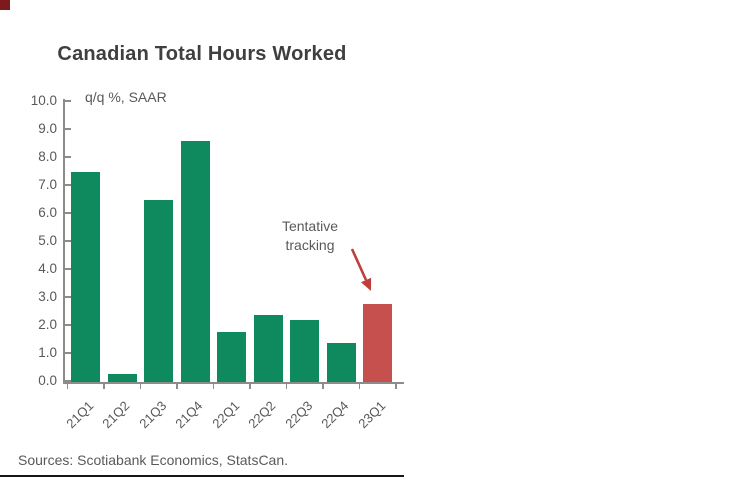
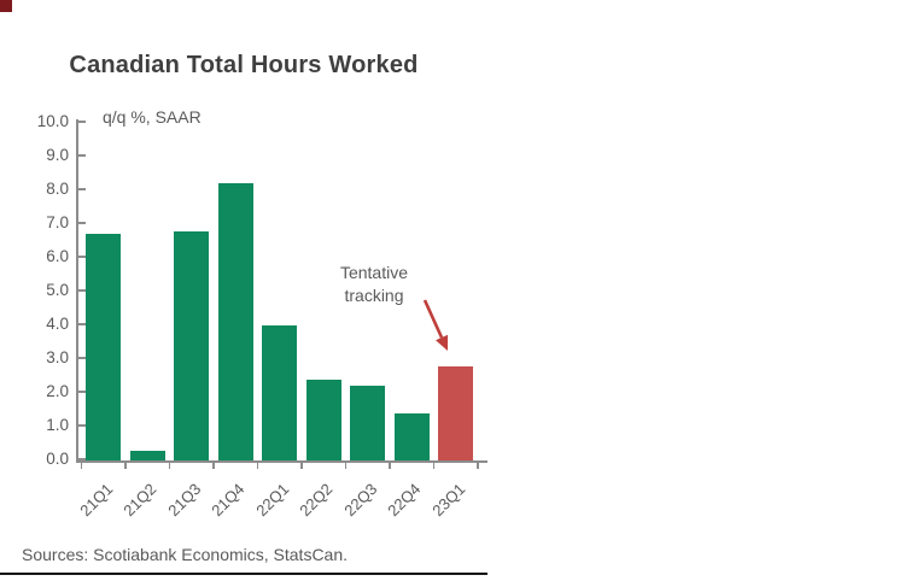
21Q1: 7.5 -> 6.7
21Q3: 6.5 -> 6.8
21Q4: 8.6 -> 8.2
22Q1: 1.8 -> 4.0
